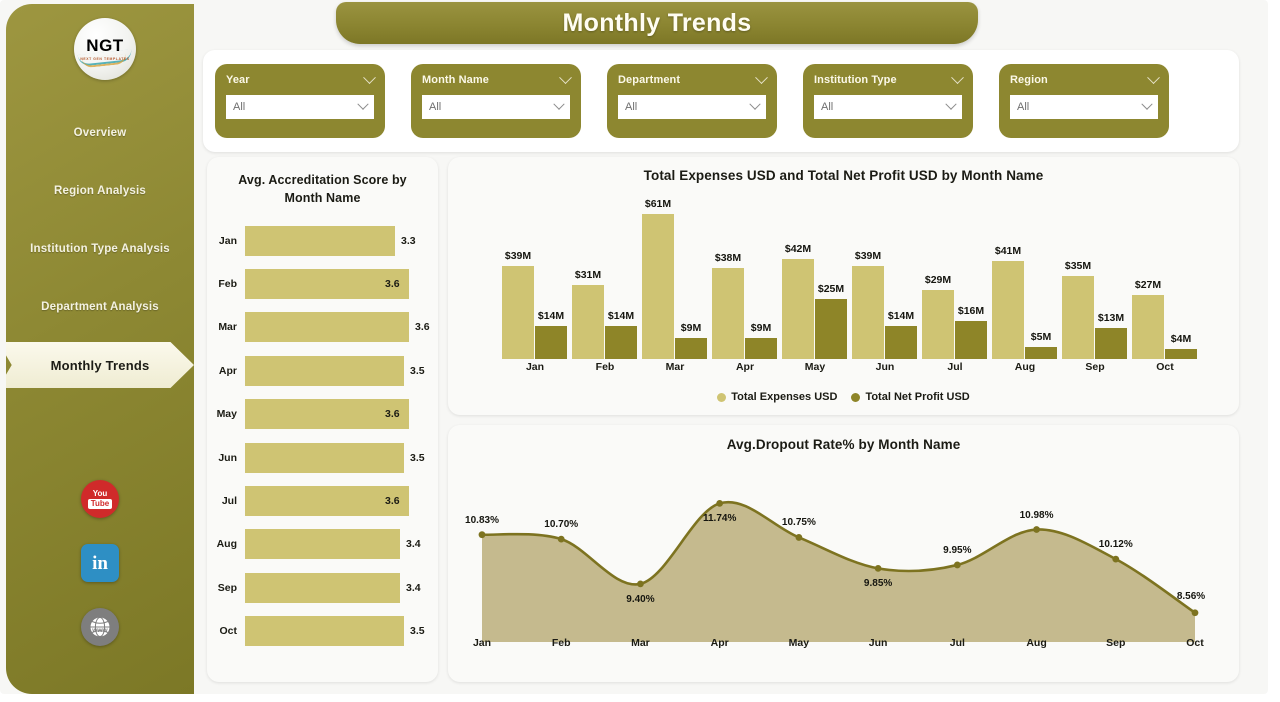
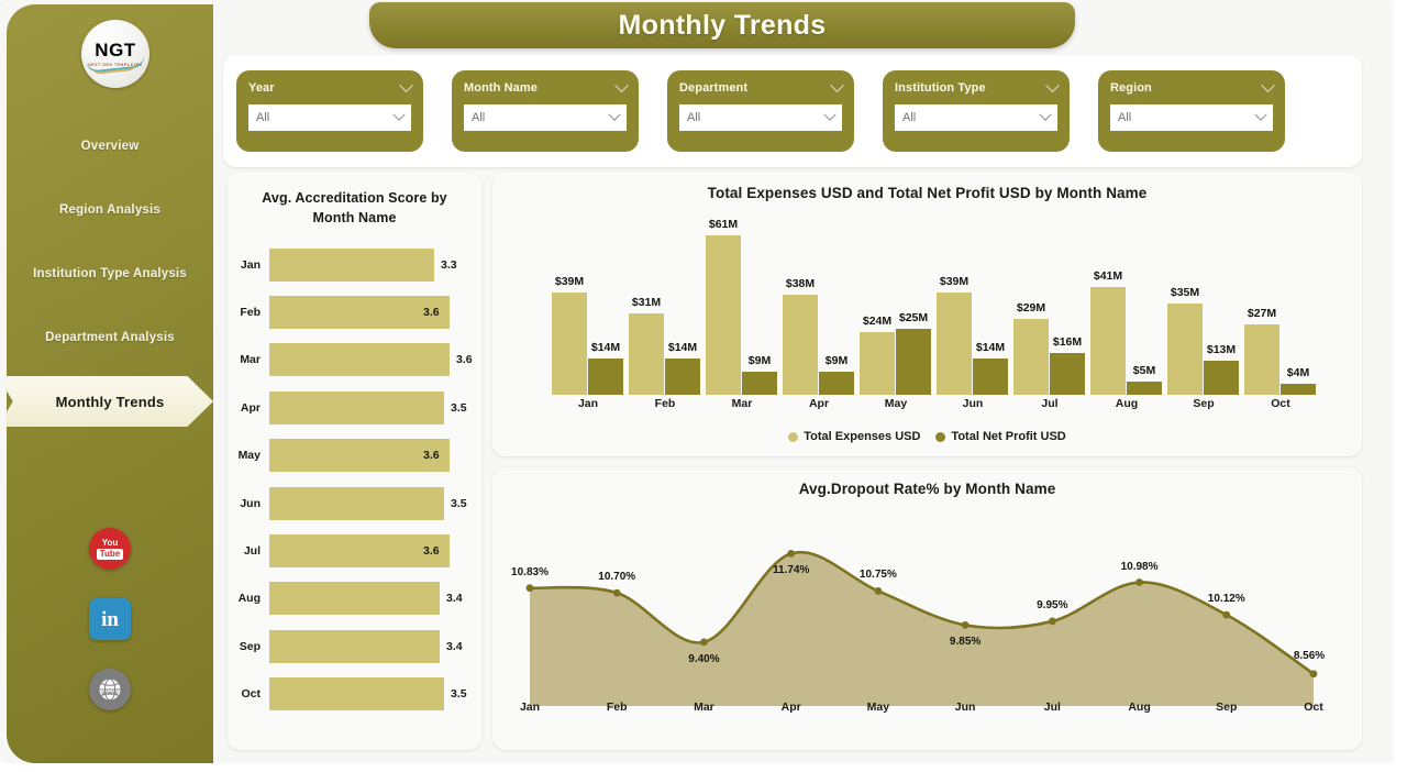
Total Expenses USD and Total Net Profit USD by Month Name/Total Expenses USD/May: $42M -> $24M
